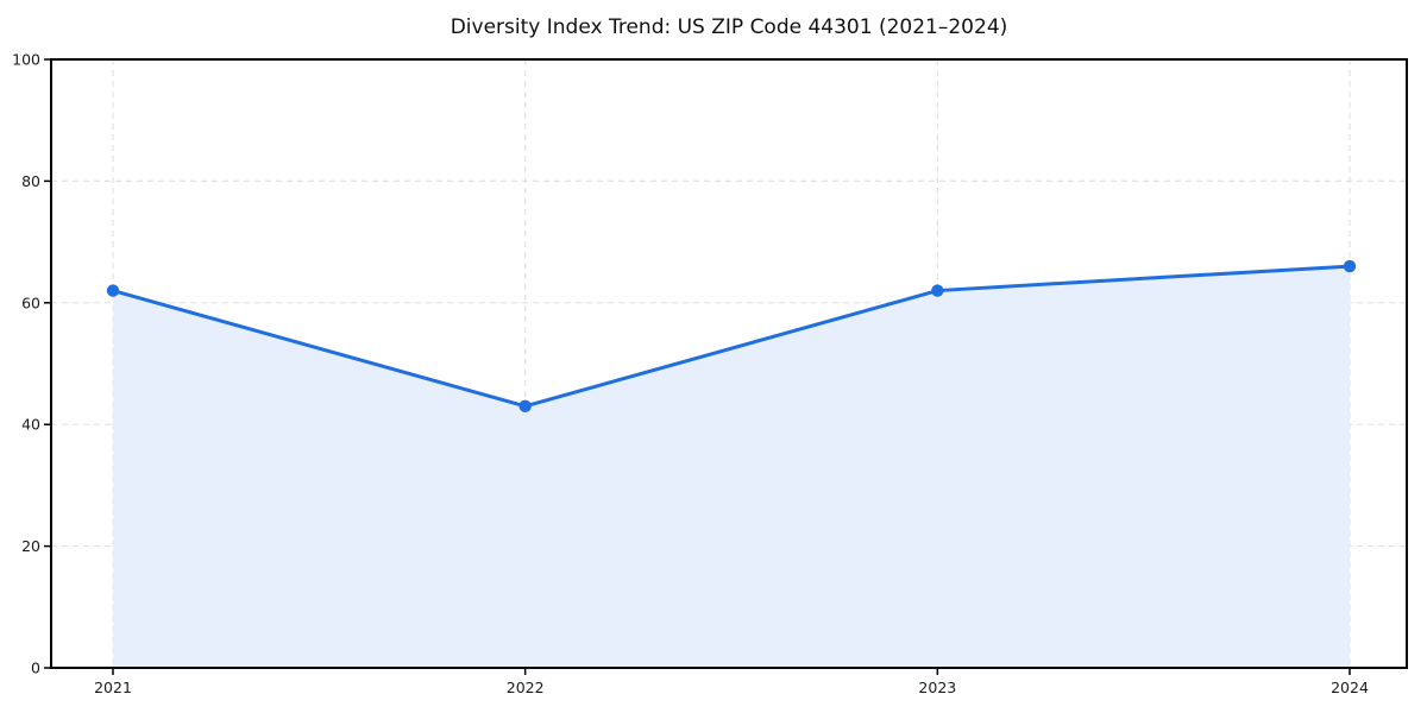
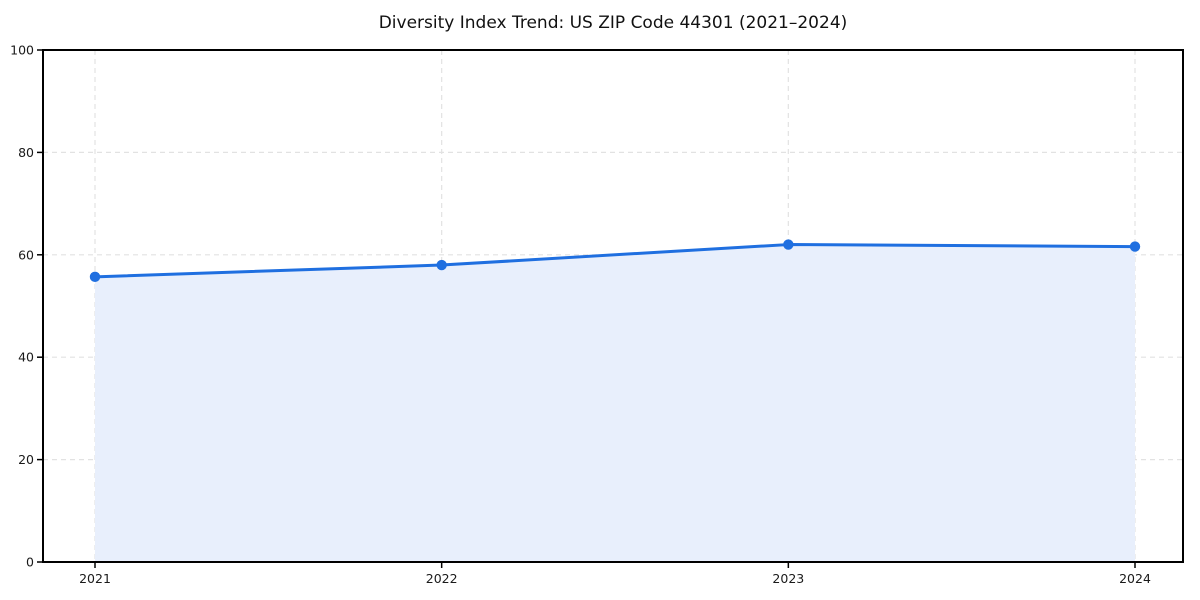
2021: 62 -> 56
2022: 43 -> 58
2024: 66 -> 62
